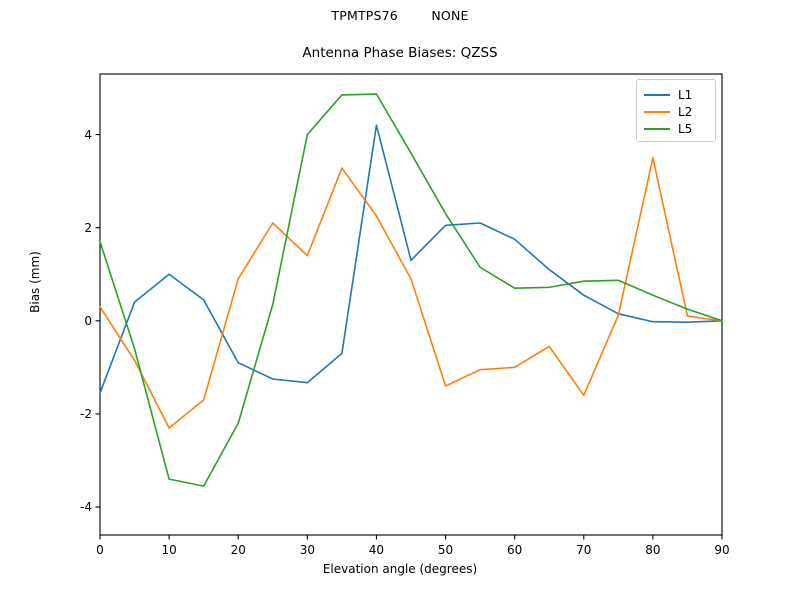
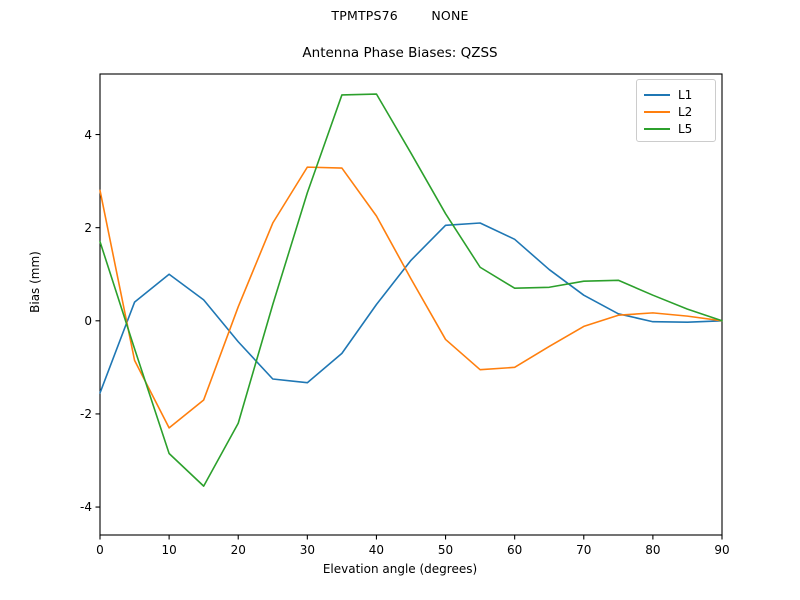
L2/0: 0.3 -> 2.8
L5/10: -3.4 -> -2.9
L1/20: -0.9 -> -0.5
L2/20: 0.9 -> 0.3
L2/30: 1.4 -> 3.3
L5/30: 4.0 -> 2.8
L1/40: 4.2 -> 0.3
L2/50: -1.4 -> -0.4
L2/70: -1.6 -> -0.1
L2/80: 3.5 -> 0.2
